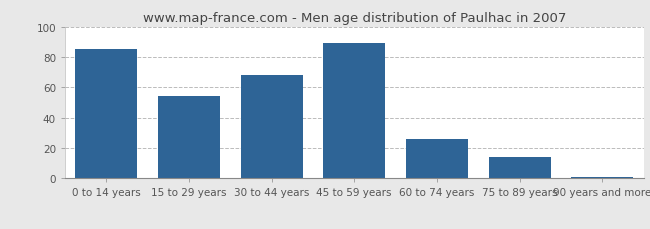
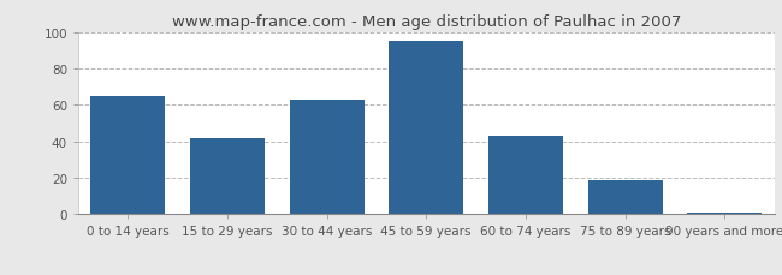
0 to 14 years: 85 -> 65
15 to 29 years: 54 -> 42
30 to 44 years: 68 -> 63
45 to 59 years: 89 -> 95
60 to 74 years: 26 -> 43
75 to 89 years: 14 -> 19
